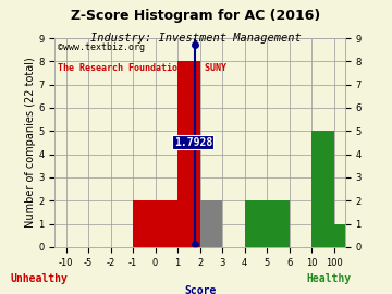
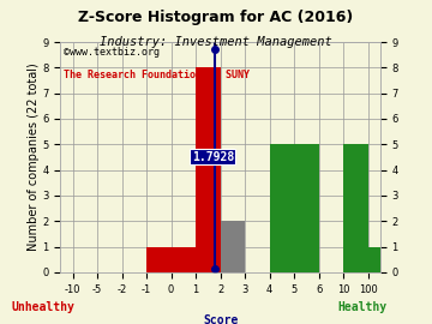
0: 2 -> 1
5: 2 -> 5
